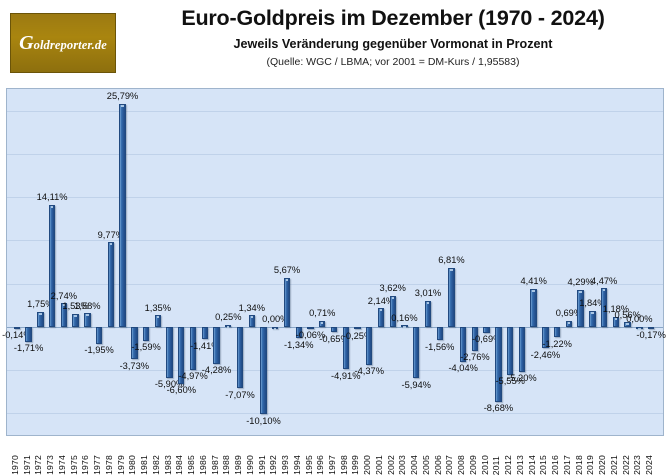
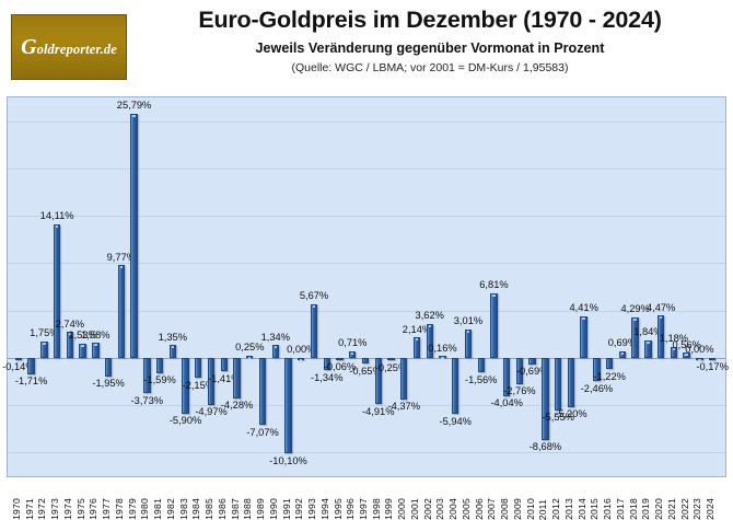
1984: -6,60% -> -2,15%
